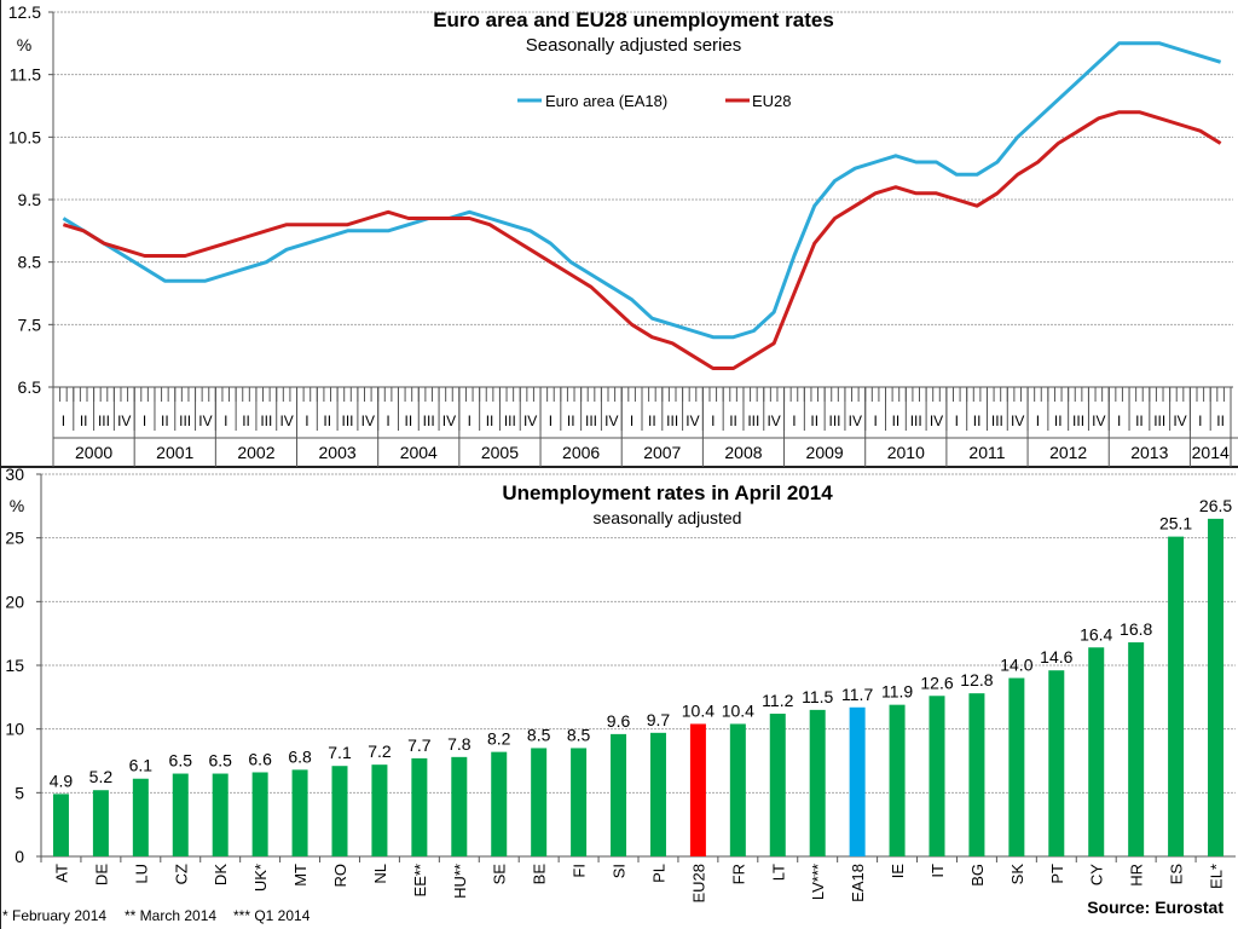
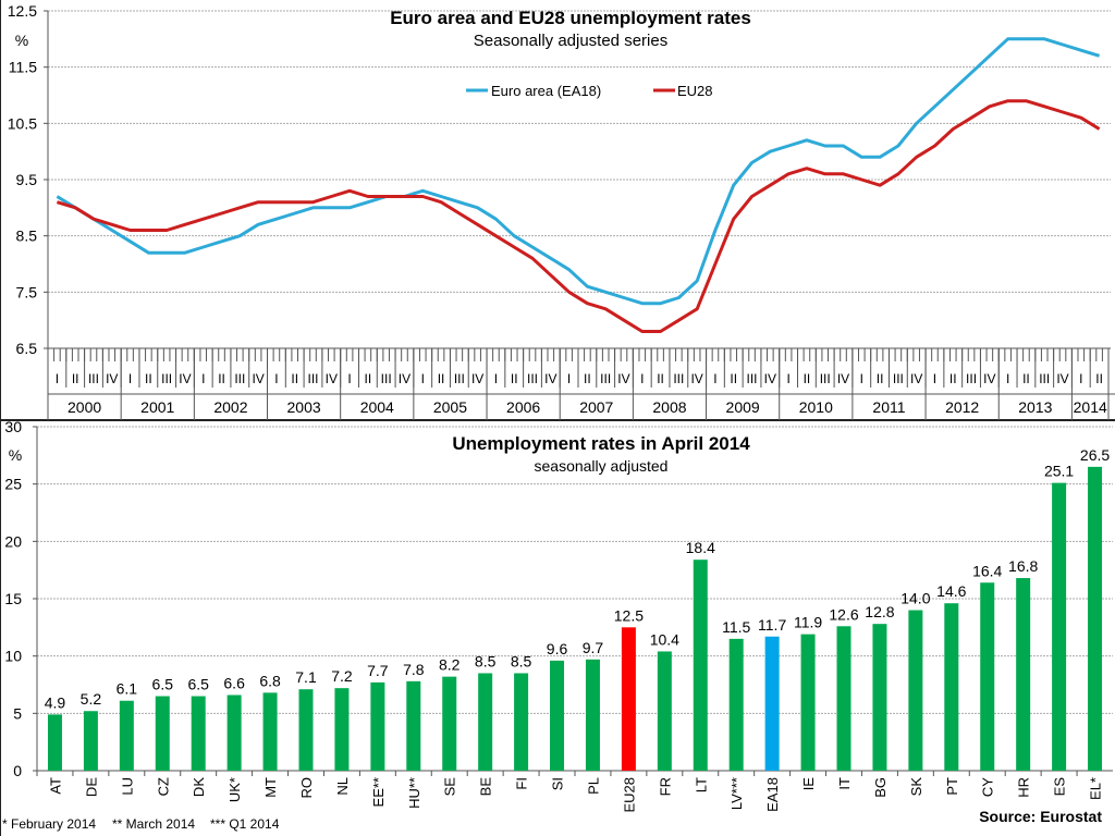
Unemployment rates in April 2014/EU28: 10.4 -> 12.5
Unemployment rates in April 2014/LT: 11.2 -> 18.4
